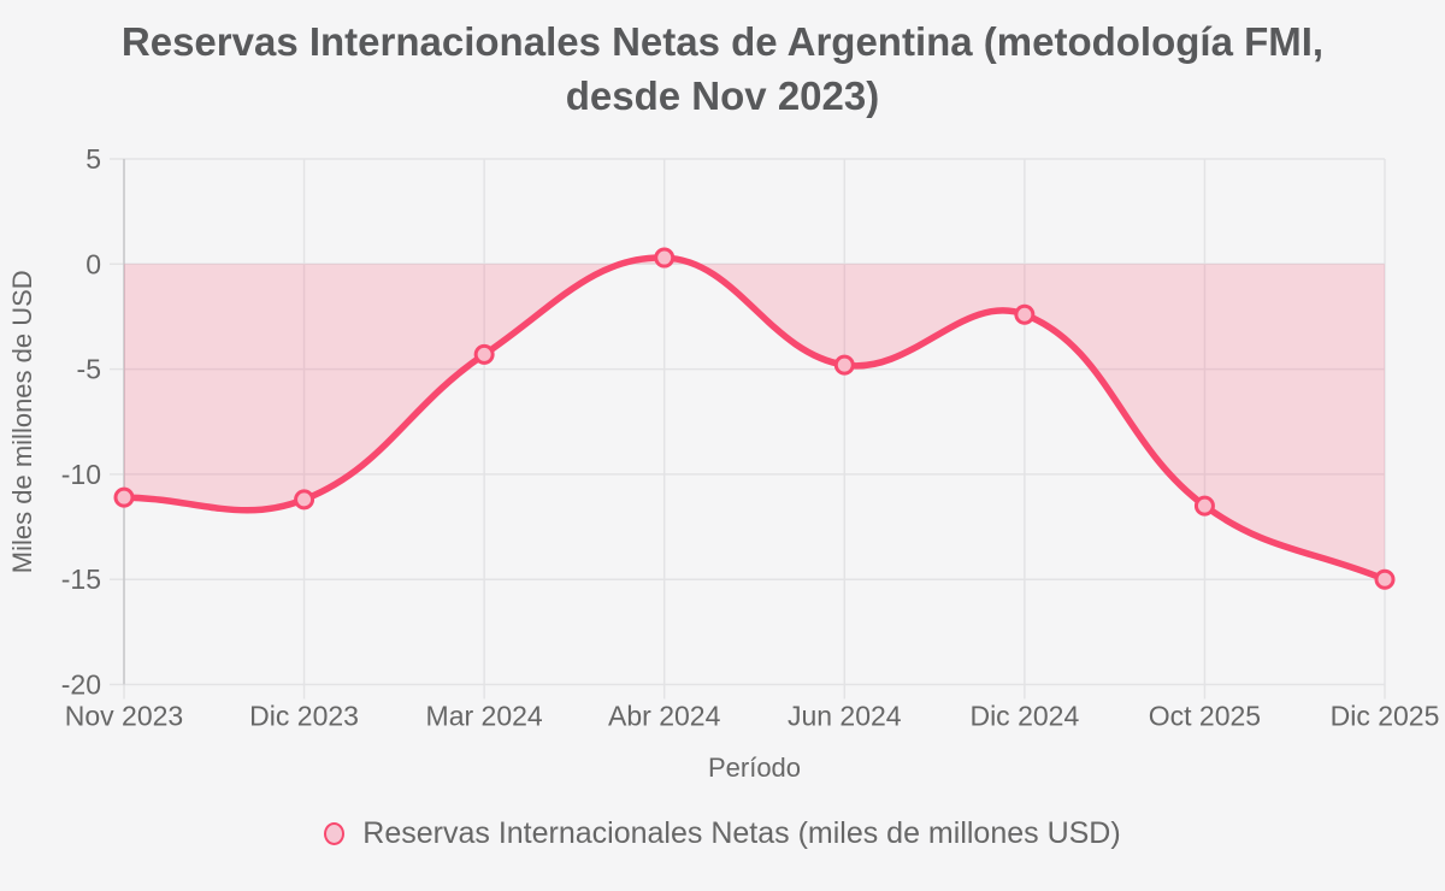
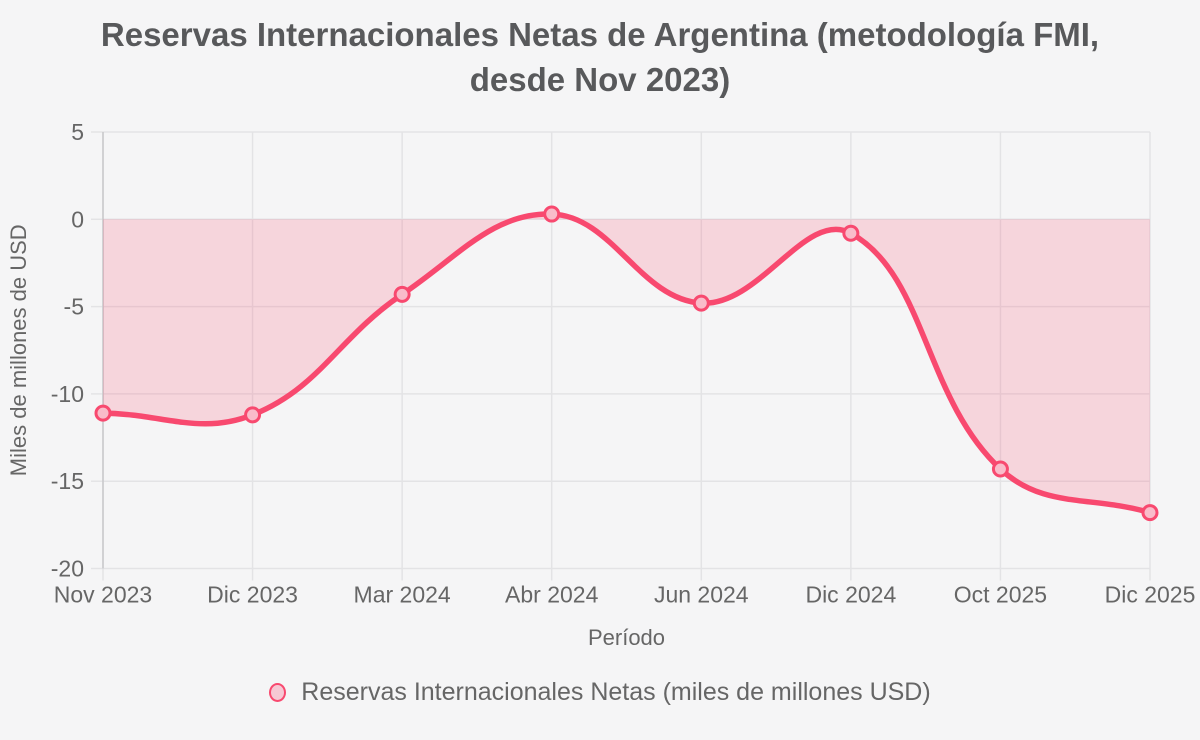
Dic 2024: -2.4 -> -0.8
Oct 2025: -11.5 -> -14.3
Dic 2025: -15.0 -> -16.8
